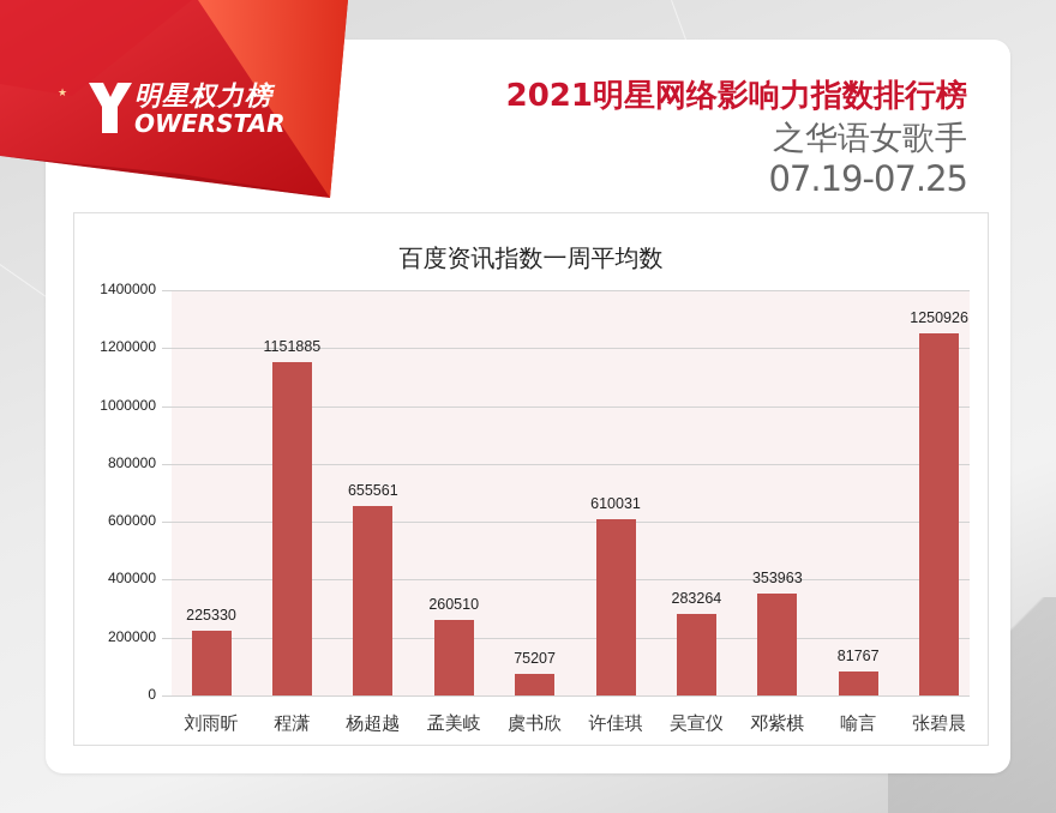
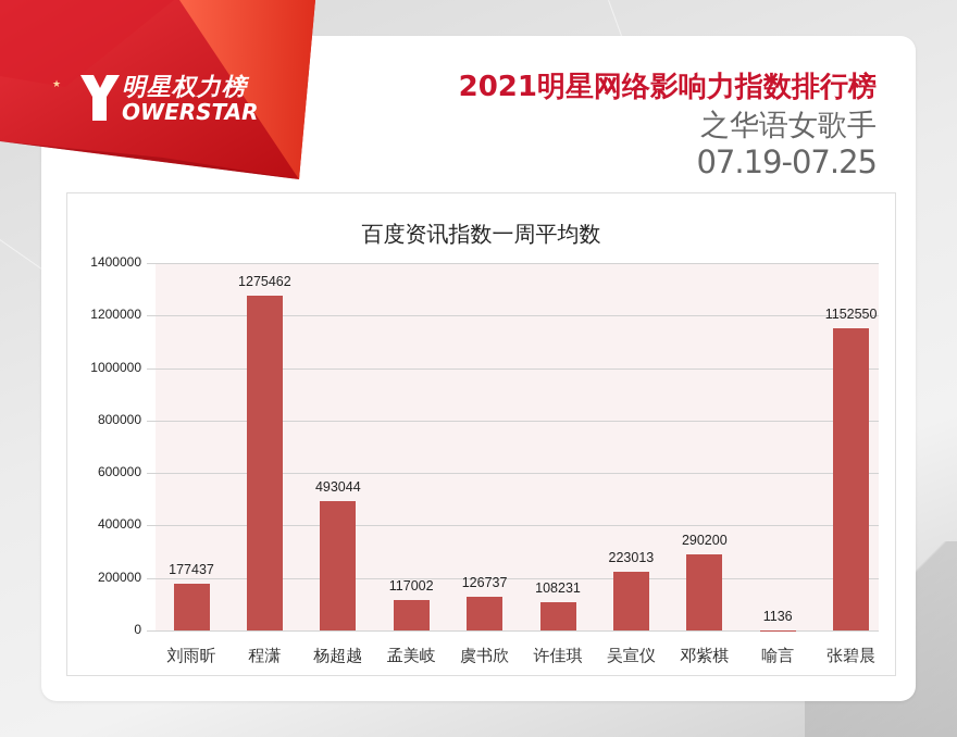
刘雨昕: 225330 -> 177437
程潇: 1151885 -> 1275462
杨超越: 655561 -> 493044
孟美岐: 260510 -> 117002
虞书欣: 75207 -> 126737
许佳琪: 610031 -> 108231
吴宣仪: 283264 -> 223013
邓紫棋: 353963 -> 290200
喻言: 81767 -> 1136
张碧晨: 1250926 -> 1152550
